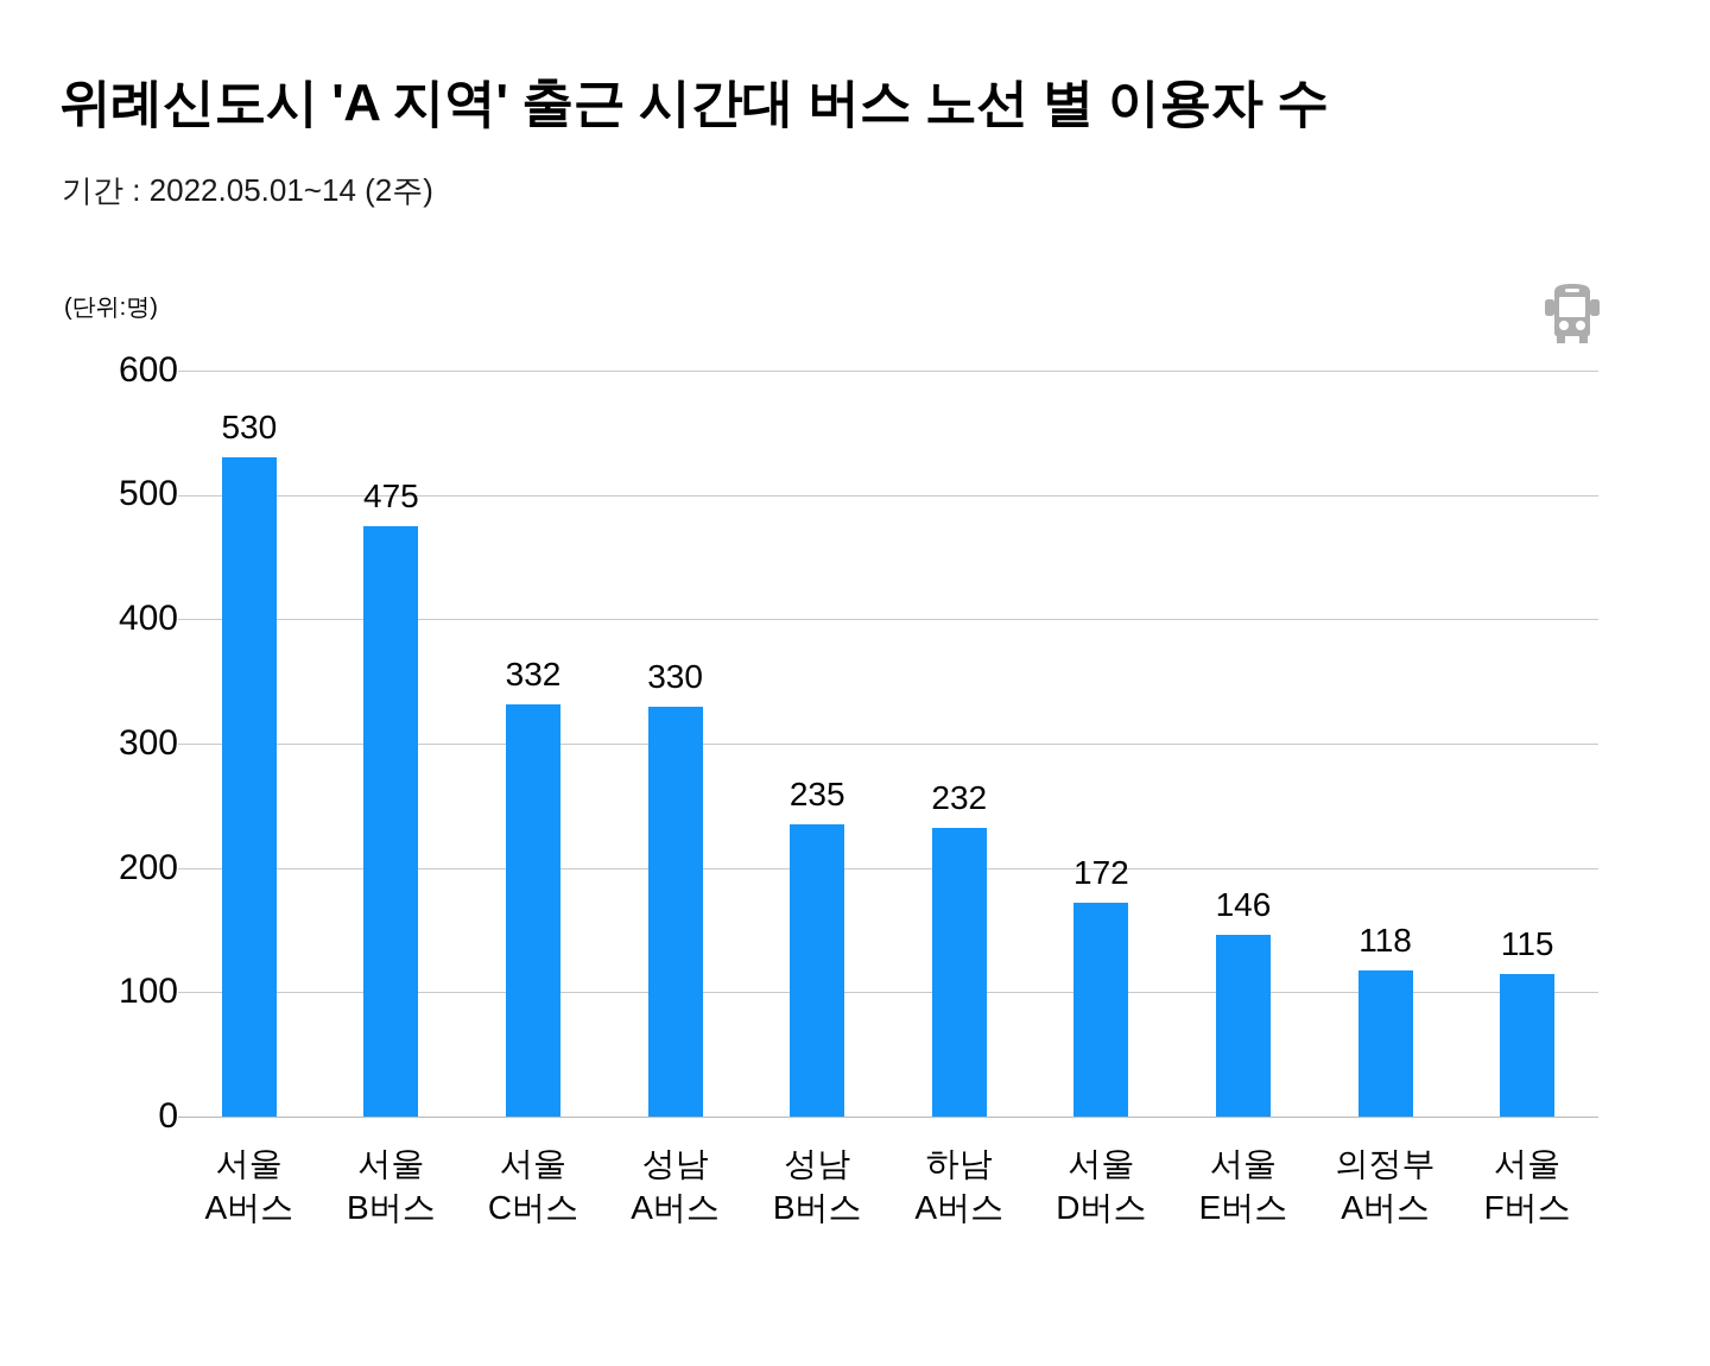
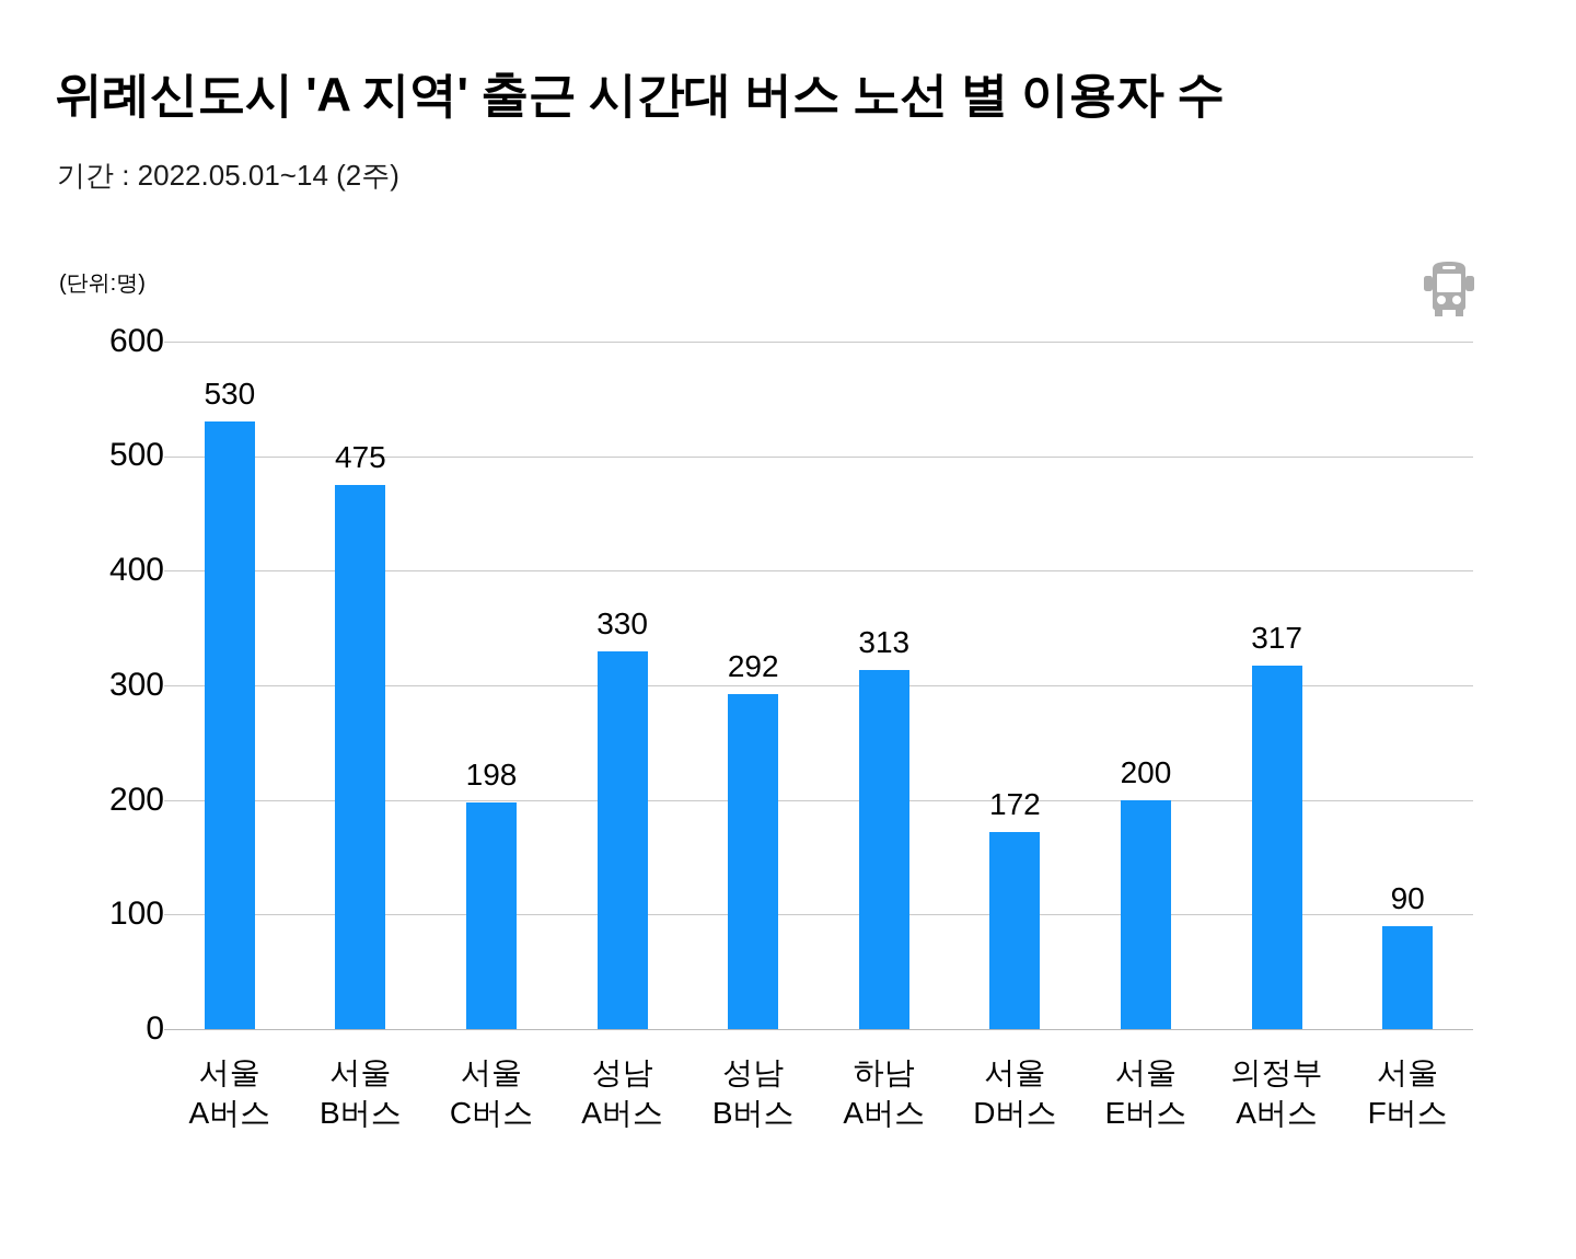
서울 C버스: 332 -> 198
성남 B버스: 235 -> 292
하남 A버스: 232 -> 313
서울 E버스: 146 -> 200
의정부 A버스: 118 -> 317
서울 F버스: 115 -> 90
